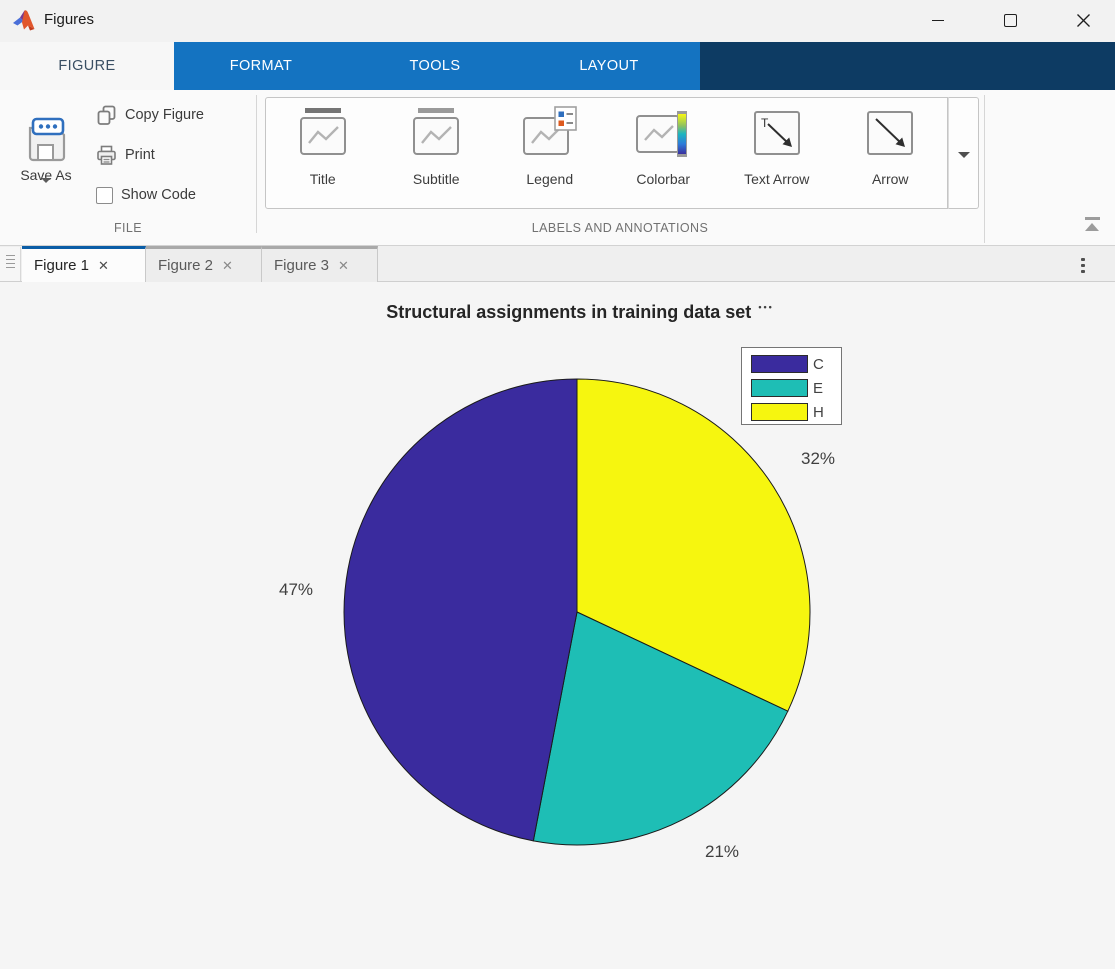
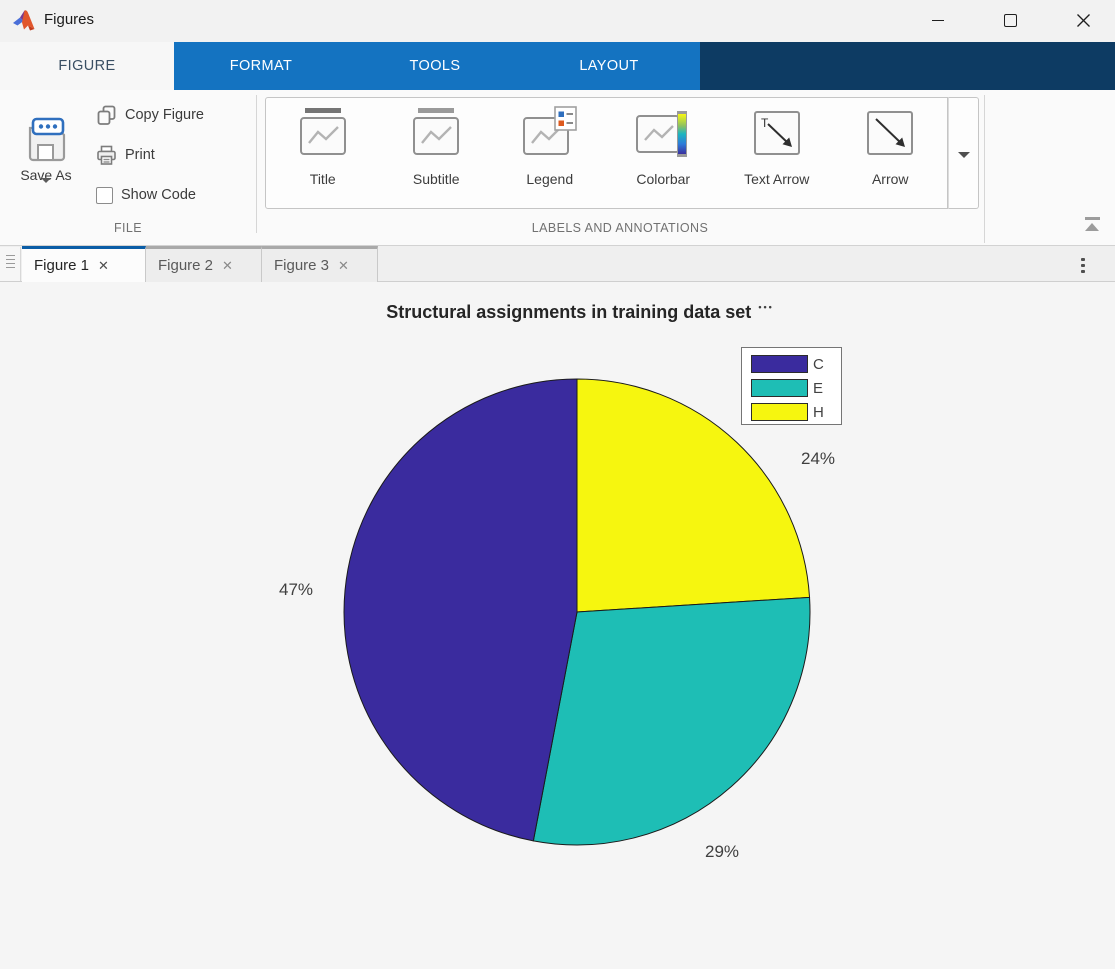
E: 21% -> 29%
H: 32% -> 24%
